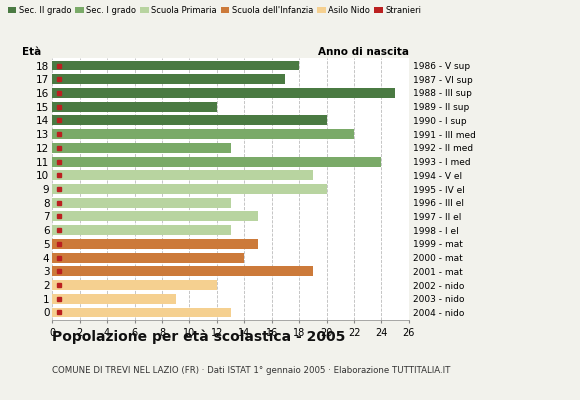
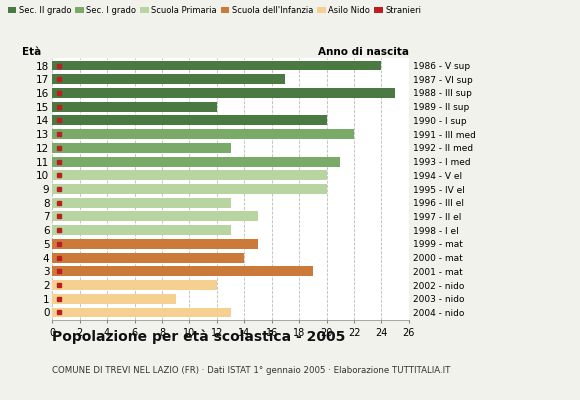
18: 18 -> 24
11: 24 -> 21
10: 19 -> 20
